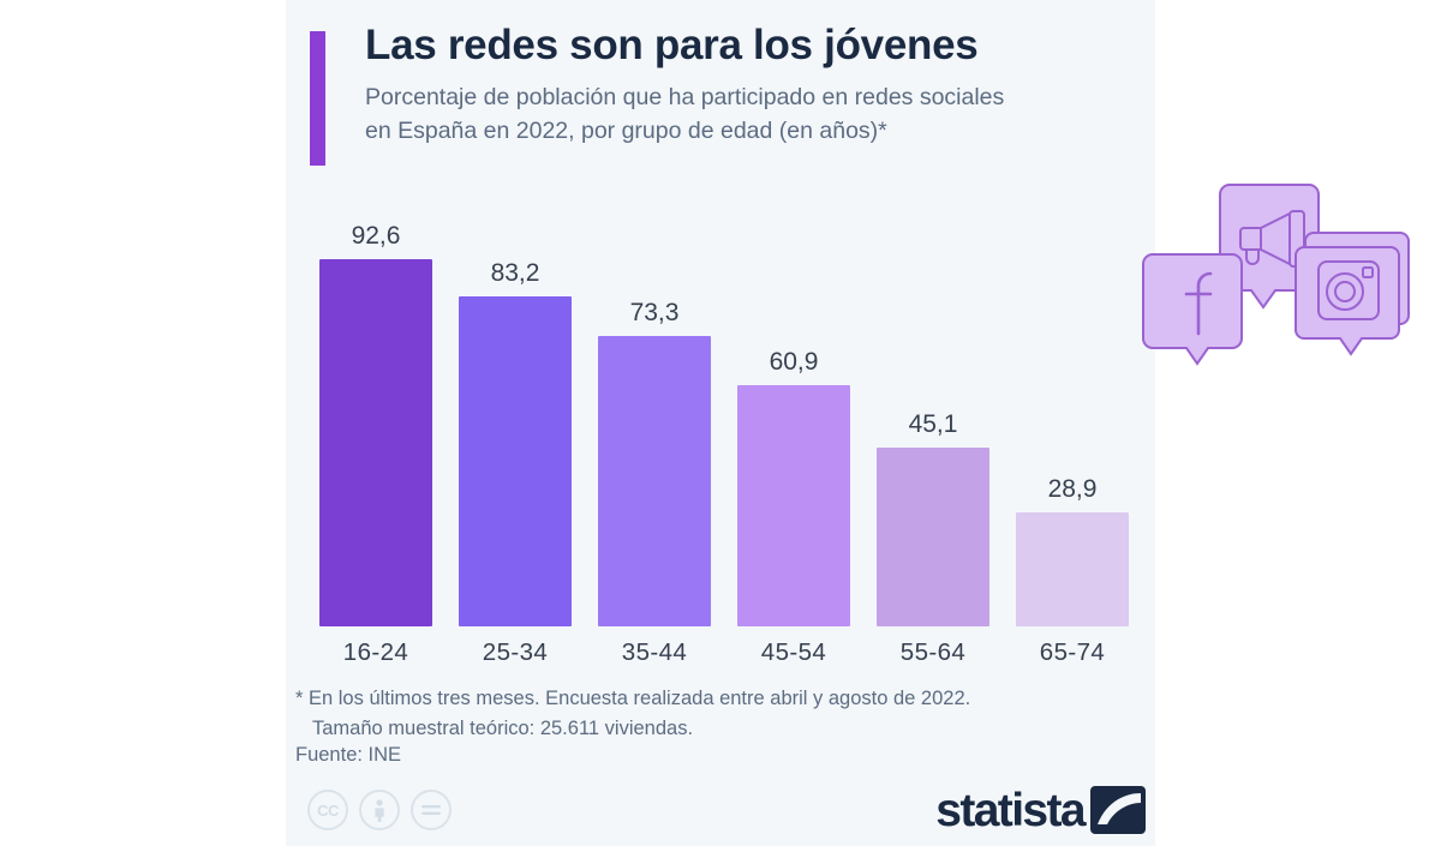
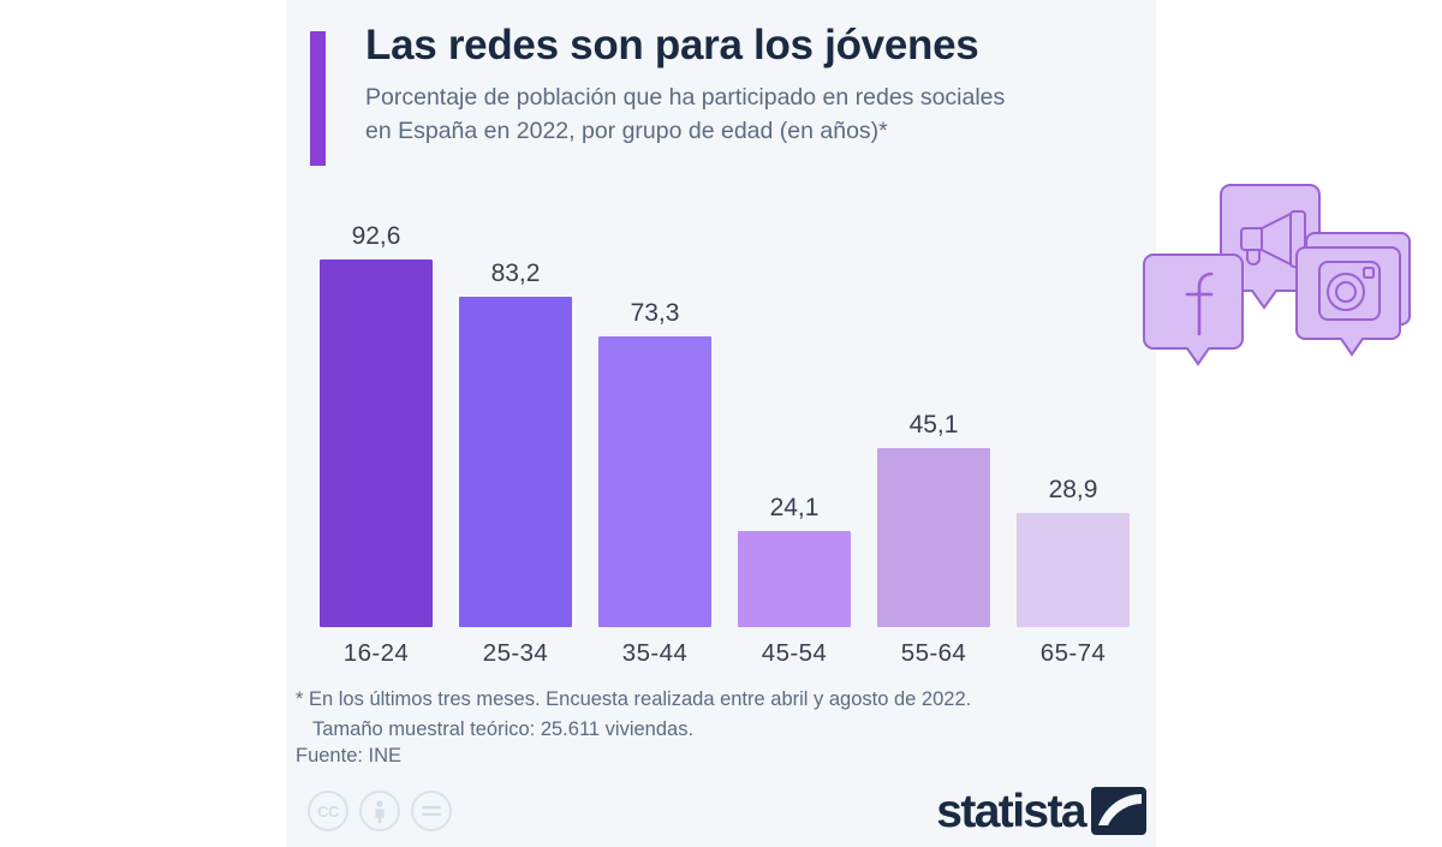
45-54: 60,9 -> 24,1
